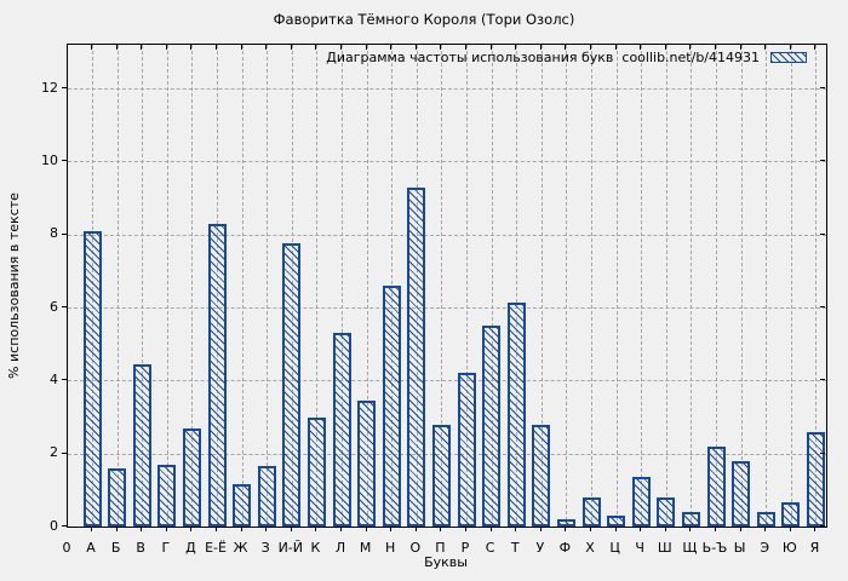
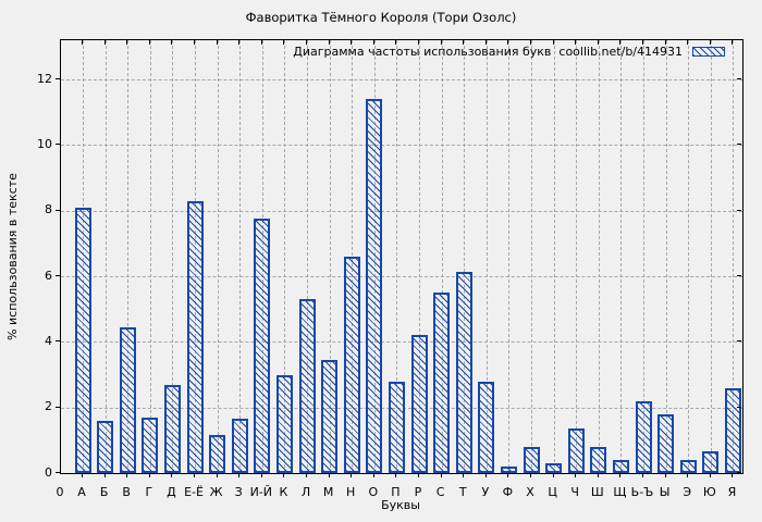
О: 9.3 -> 11.4
